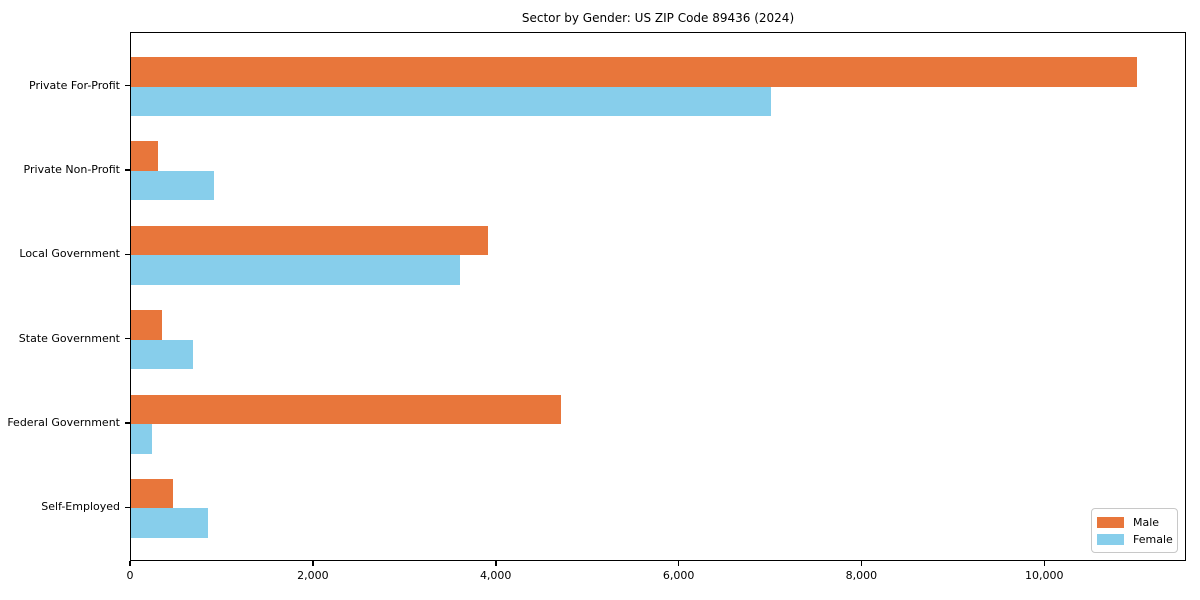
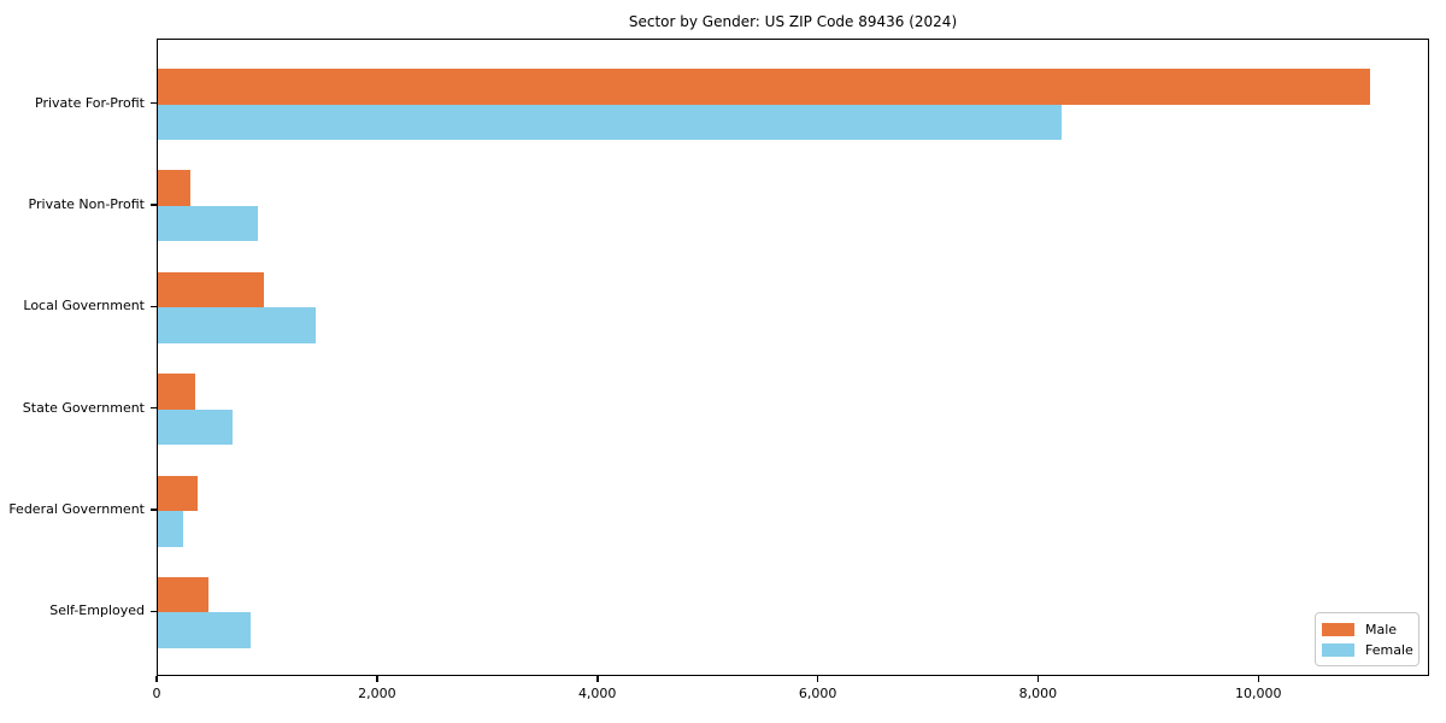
Female/Private For-Profit: 7000 -> 8200
Male/Local Government: 3900 -> 1000
Female/Local Government: 3600 -> 1400
Male/Federal Government: 4700 -> 400
